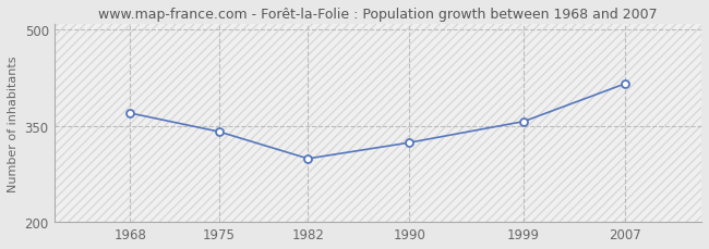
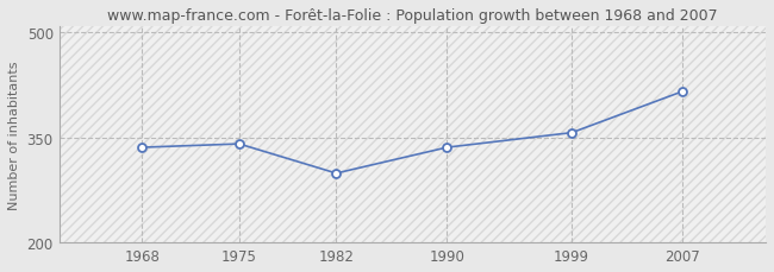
1968: 370 -> 336
1990: 324 -> 336
